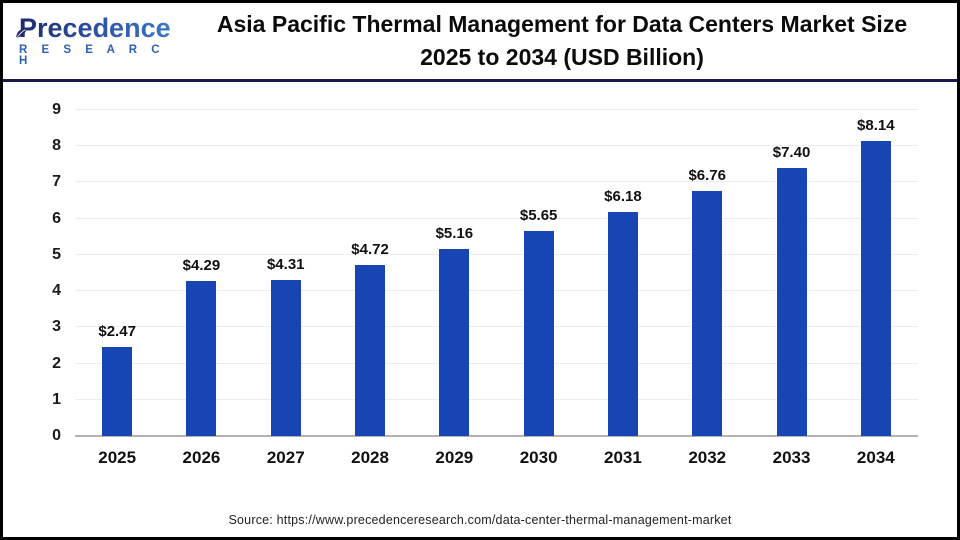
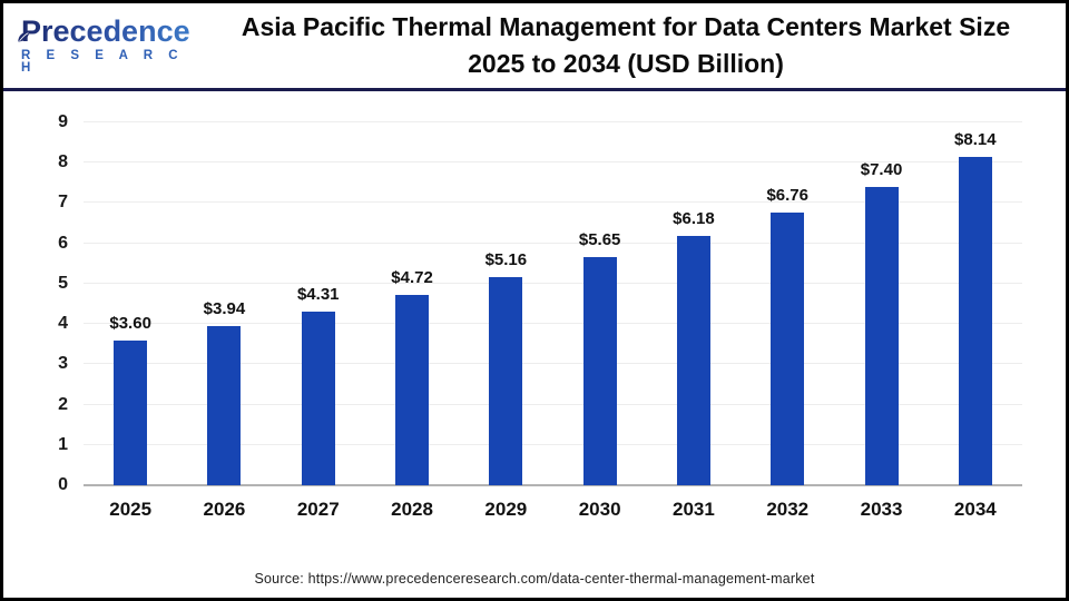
2025: $2.47 -> $3.60
2026: $4.29 -> $3.94
